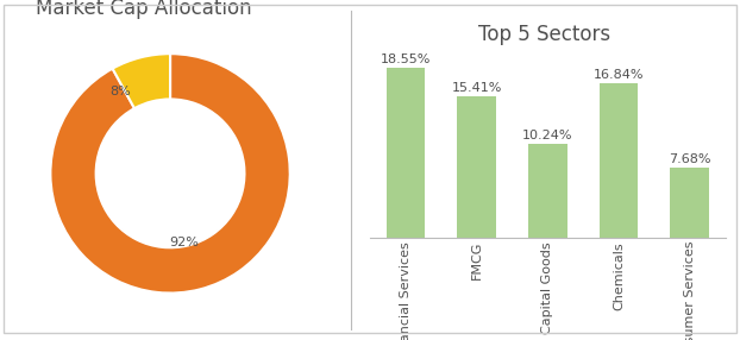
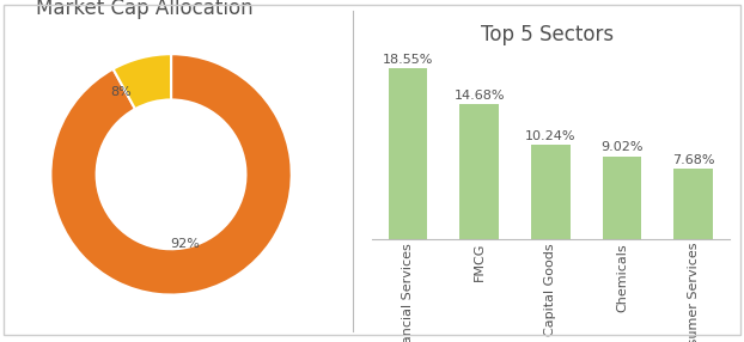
FMCG: 15.41% -> 14.68%
Chemicals: 16.84% -> 9.02%
